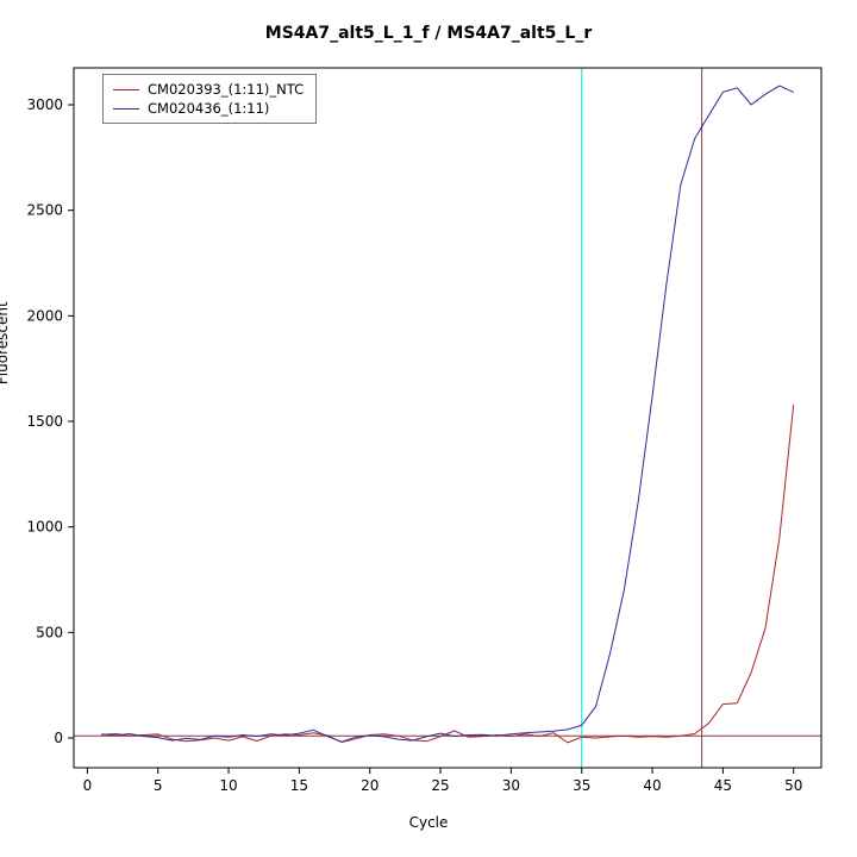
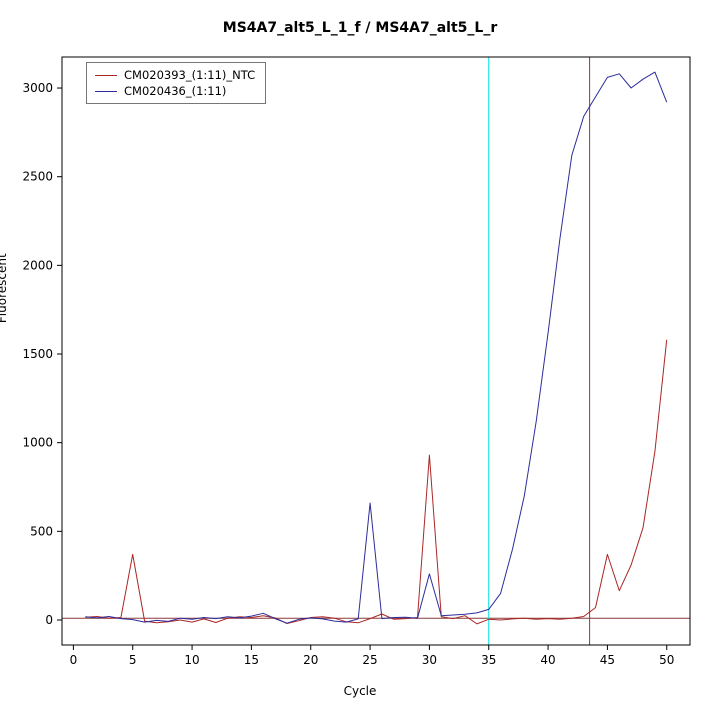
CM020393_(1:11)_NTC/5: 20 -> 370
CM020436_(1:11)/25: 20 -> 660
CM020393_(1:11)_NTC/30: 10 -> 930
CM020436_(1:11)/30: 20 -> 260
CM020393_(1:11)_NTC/45: 160 -> 370
CM020436_(1:11)/50: 3060 -> 2920
